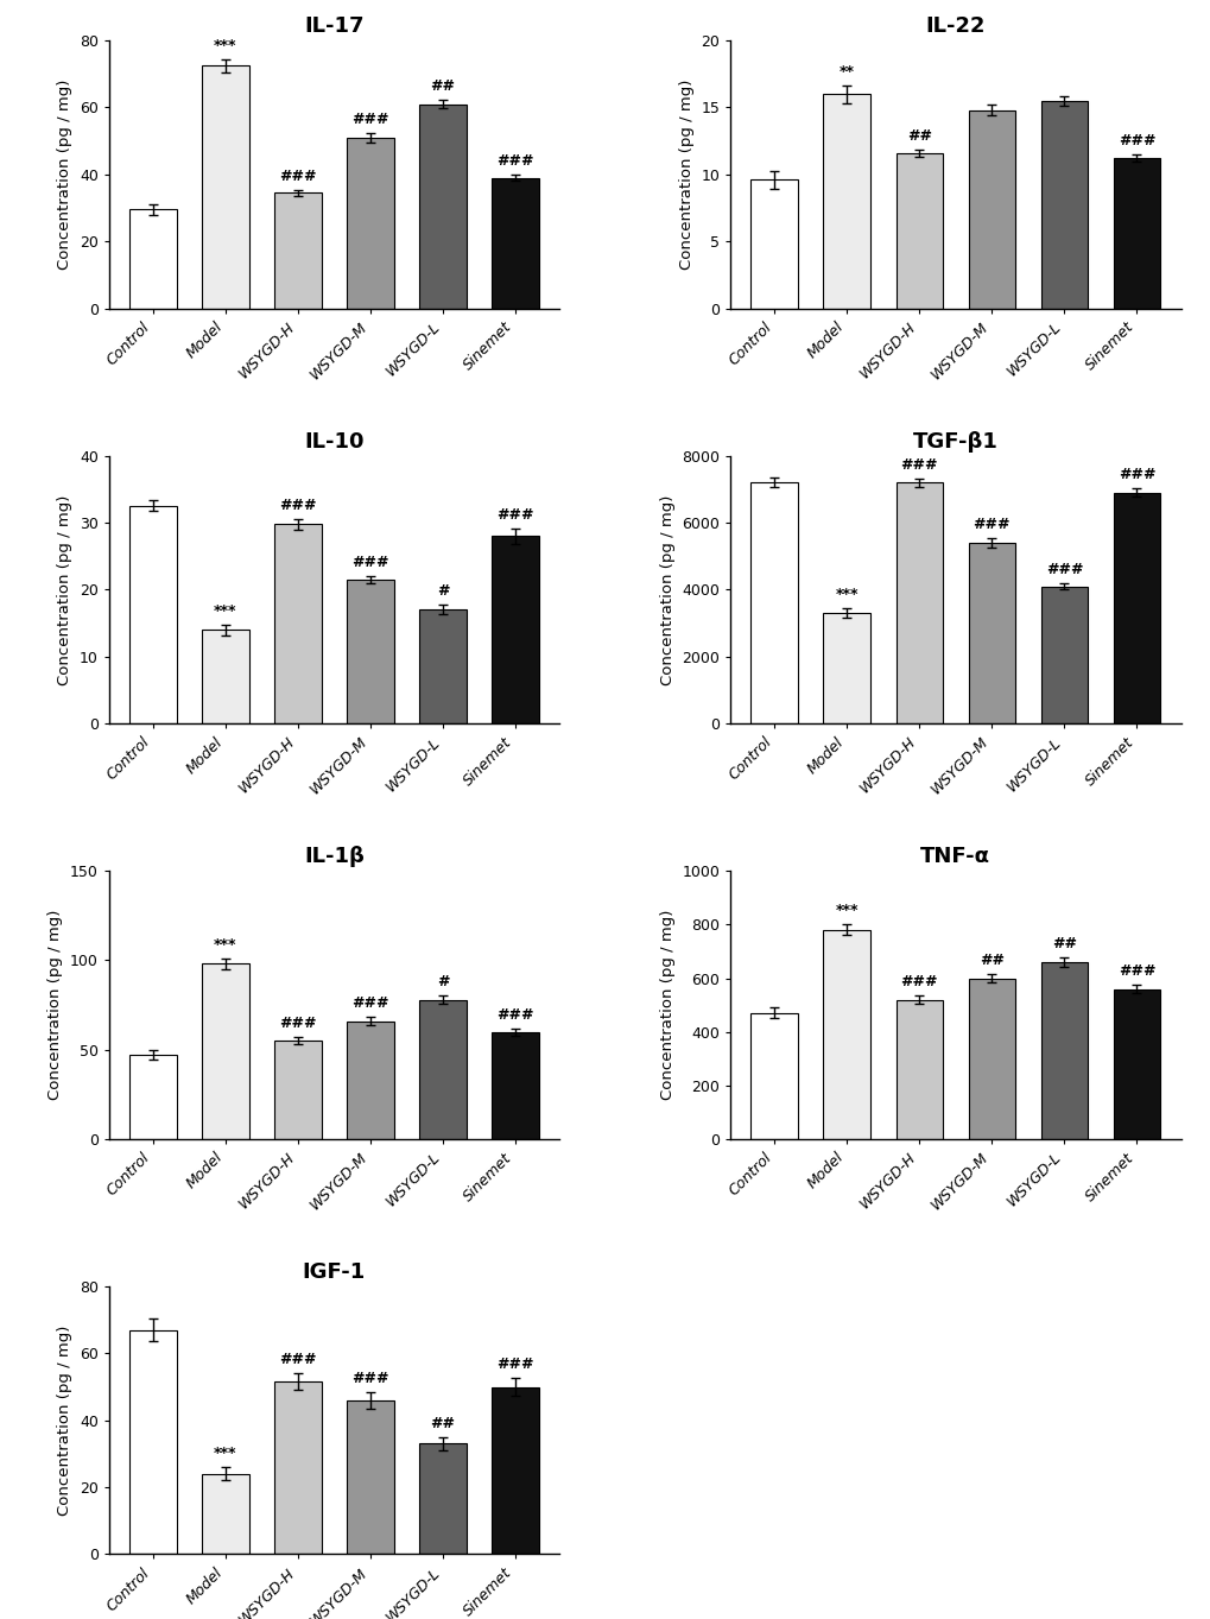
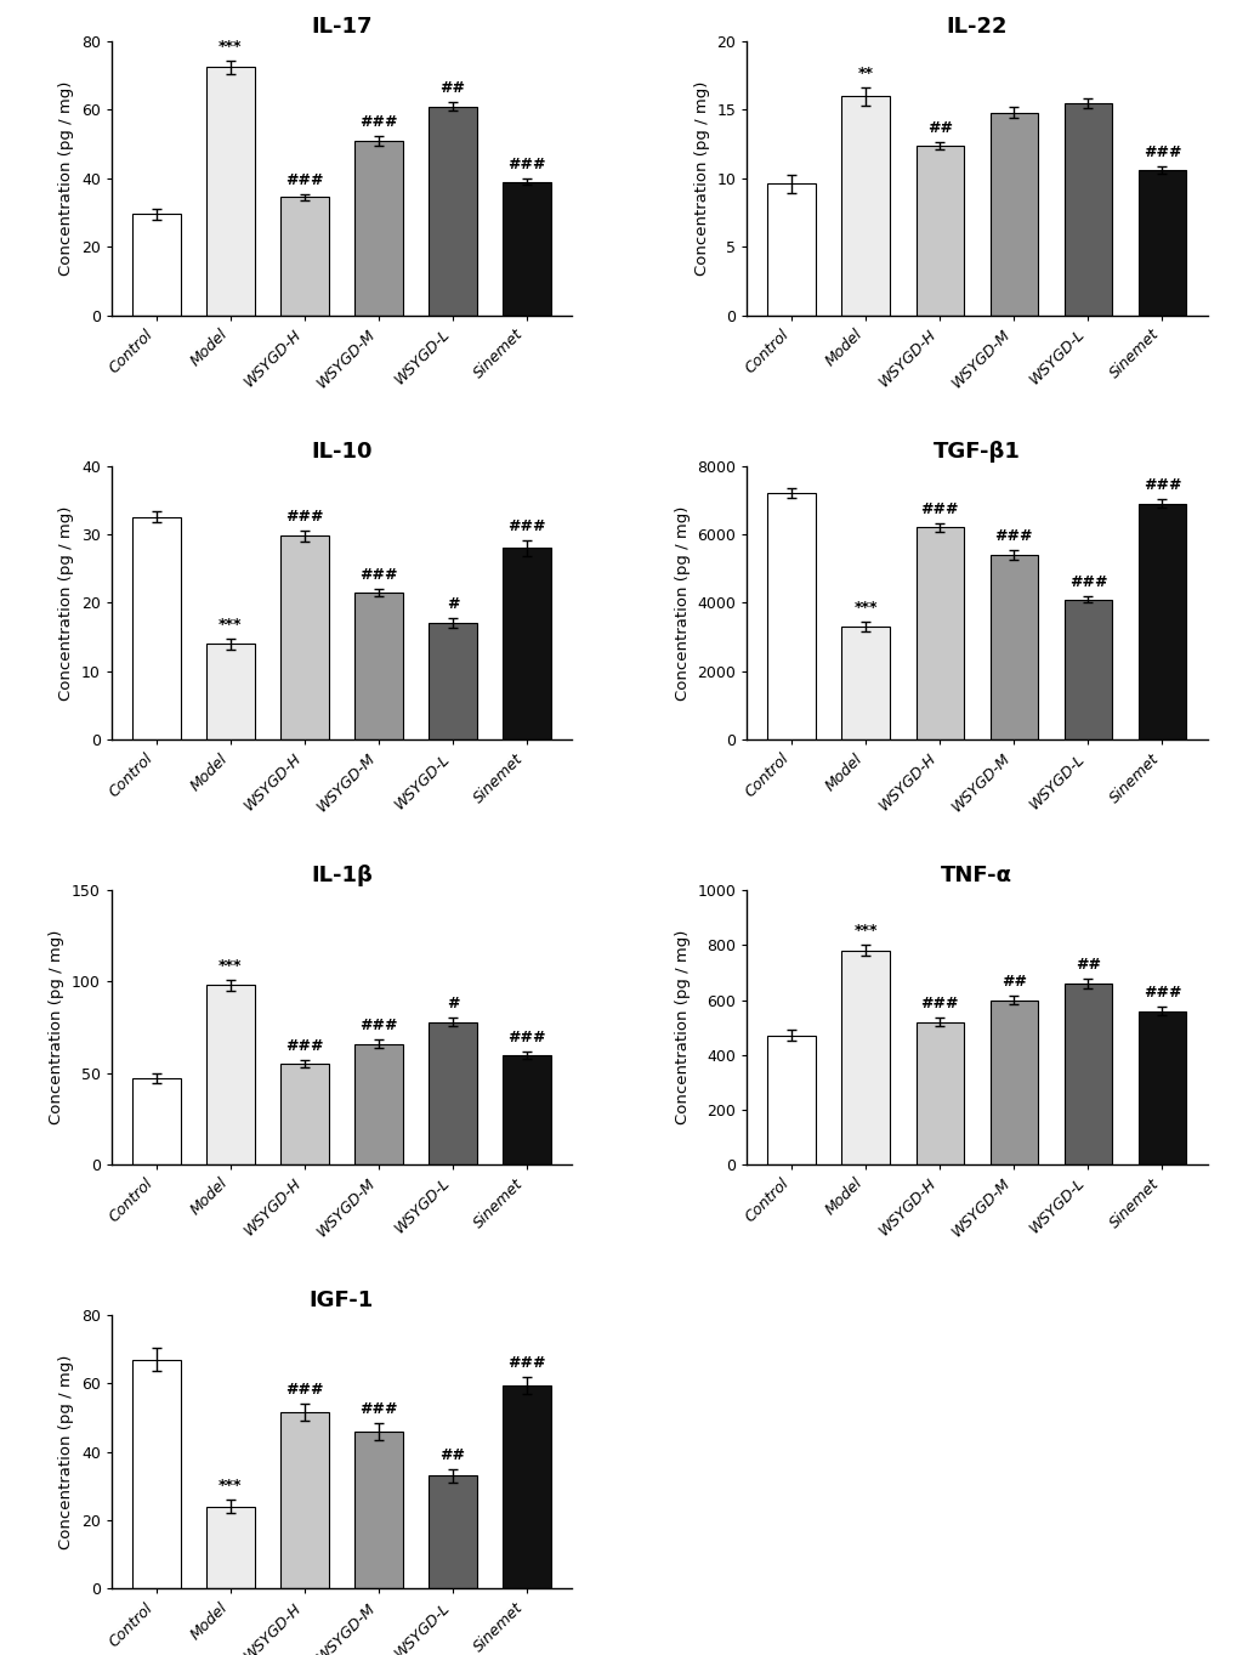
IL-22/WSYGD-H: 11.6 -> 12.4
IL-22/Sinemet: 11.2 -> 10.6
TGF-β1/WSYGD-H: 7200 -> 6200
IGF-1/Sinemet: 50.0 -> 59.5
